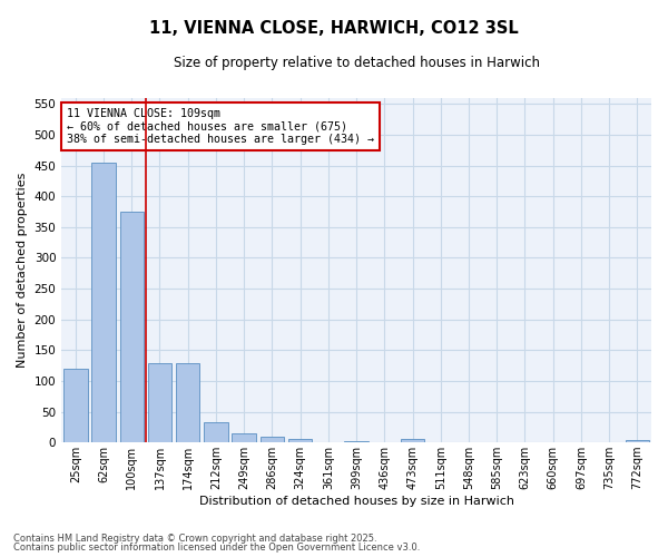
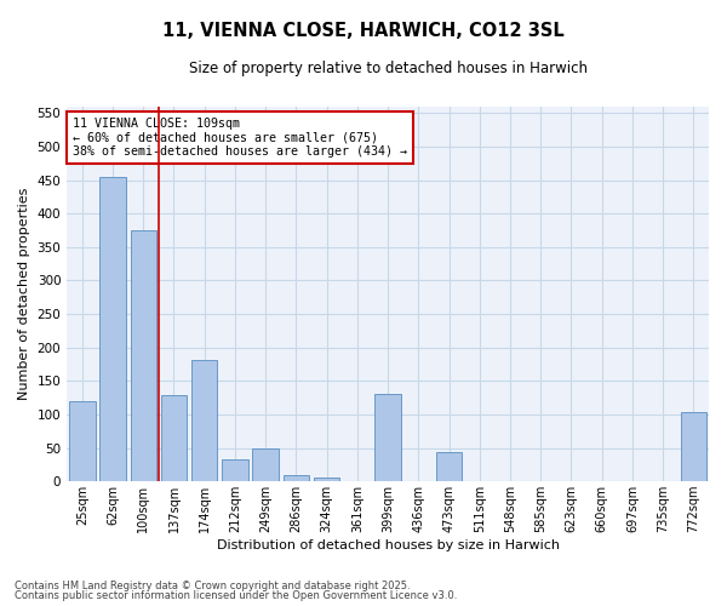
174sqm: 128 -> 182
249sqm: 15 -> 50
399sqm: 3 -> 130
473sqm: 5 -> 44
772sqm: 4 -> 104
